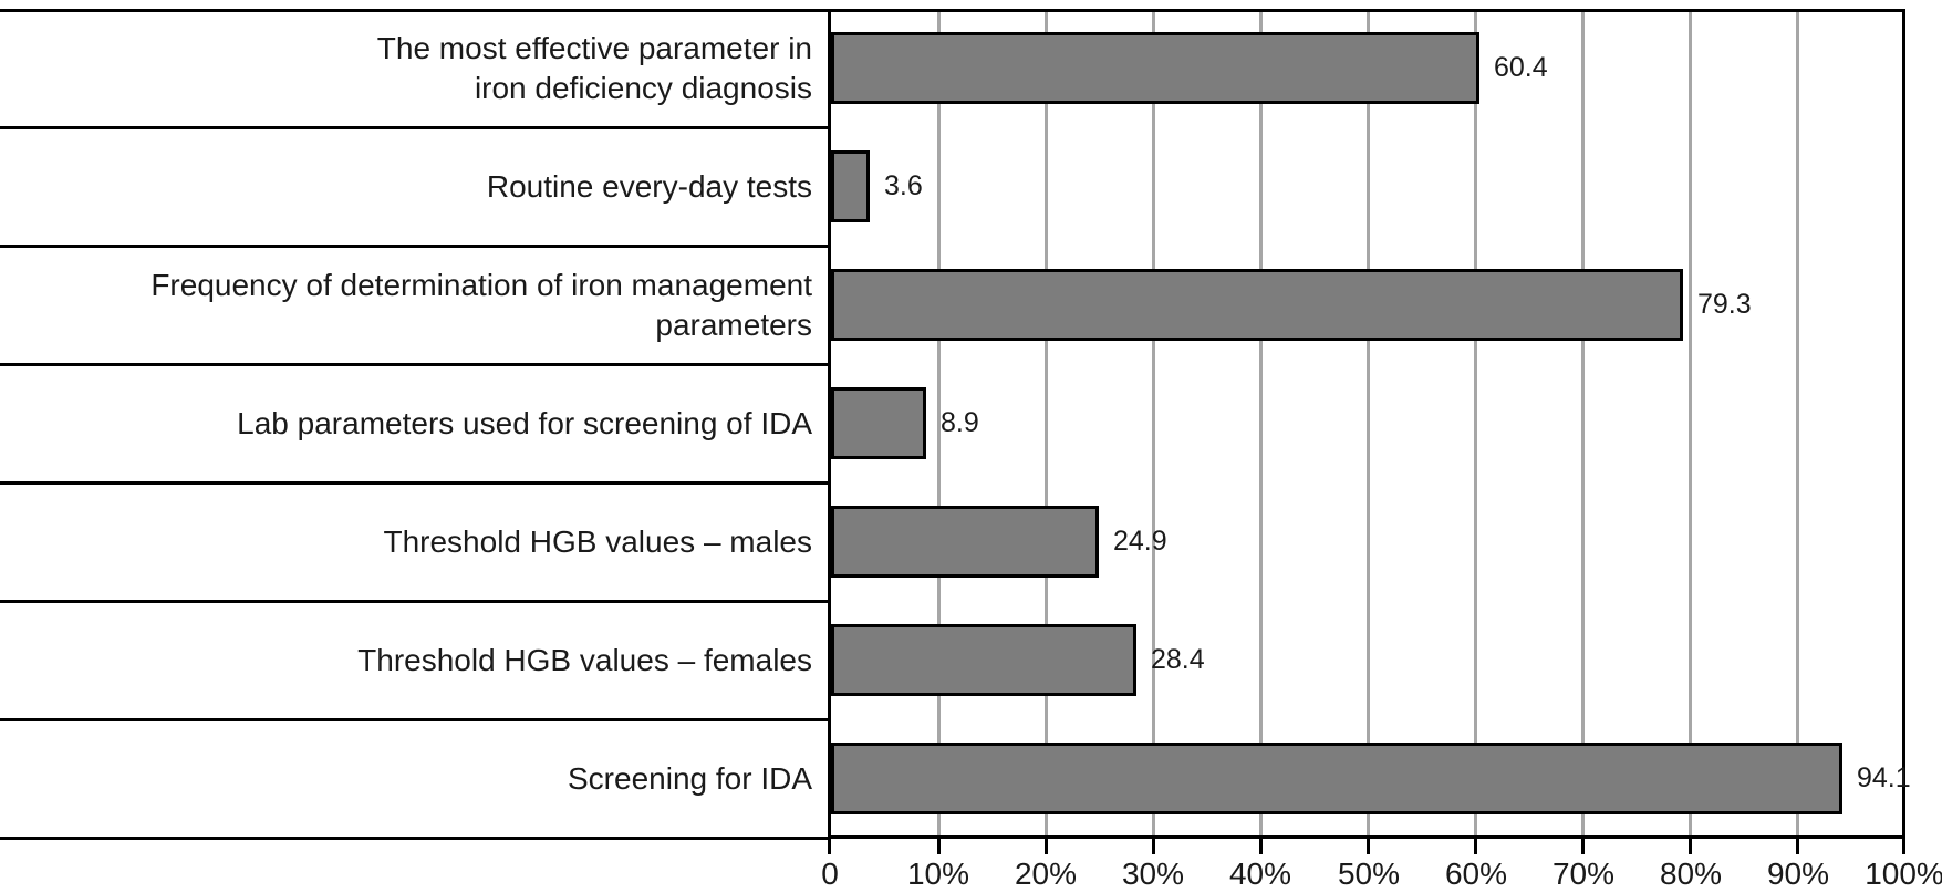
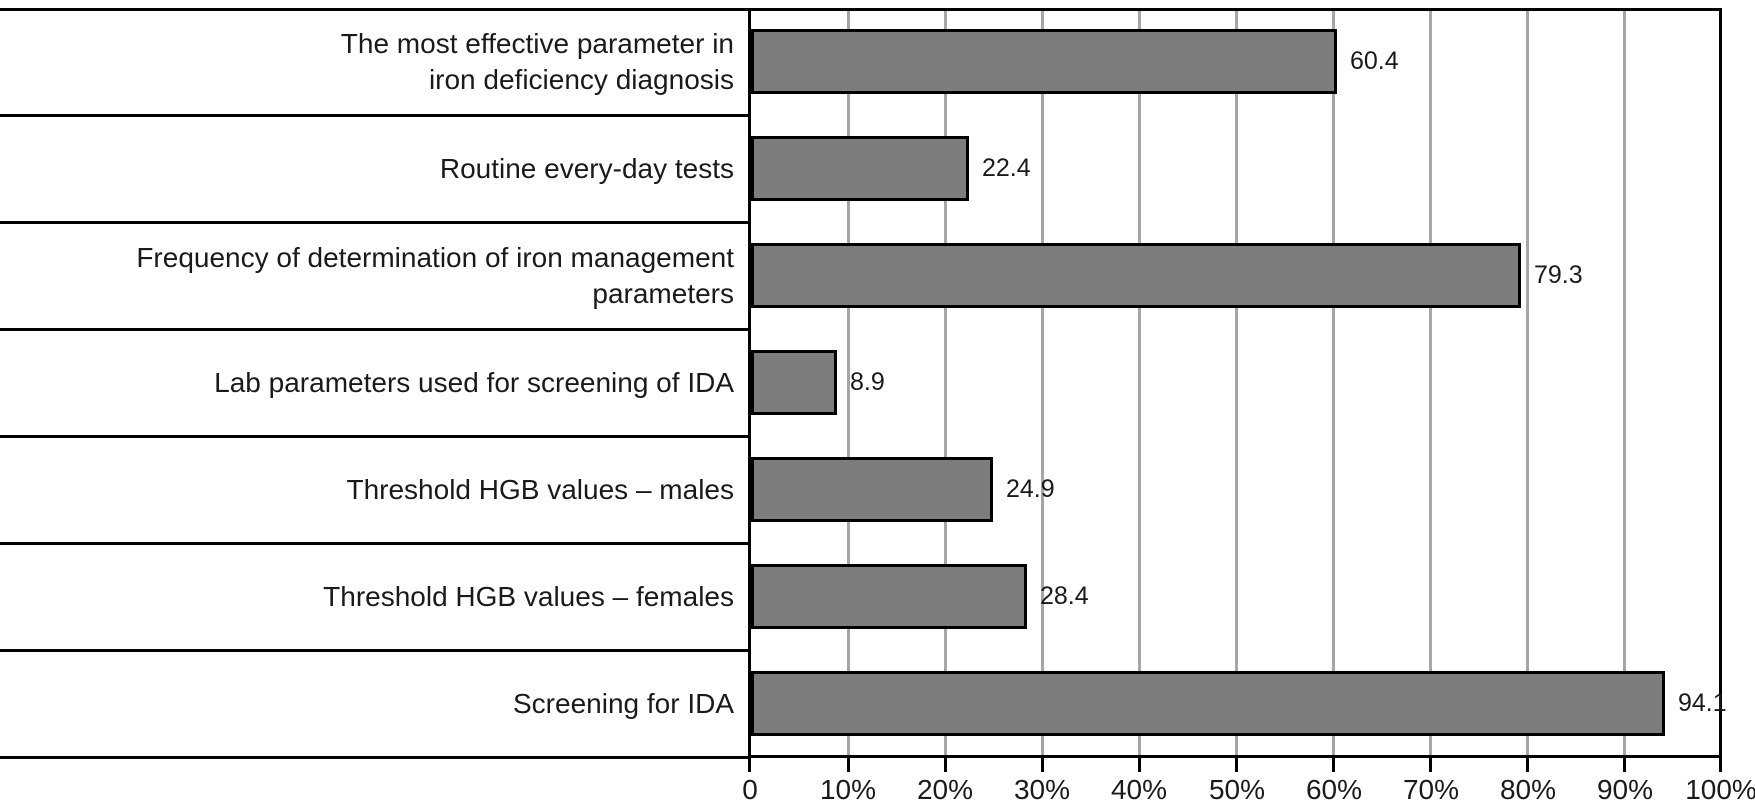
Routine every-day tests: 3.6 -> 22.4
